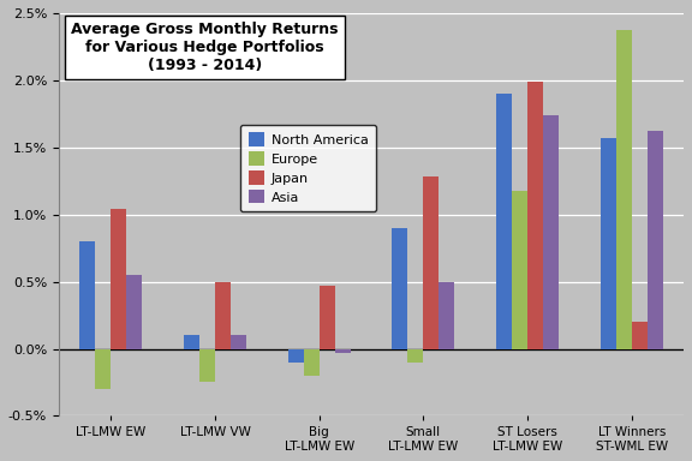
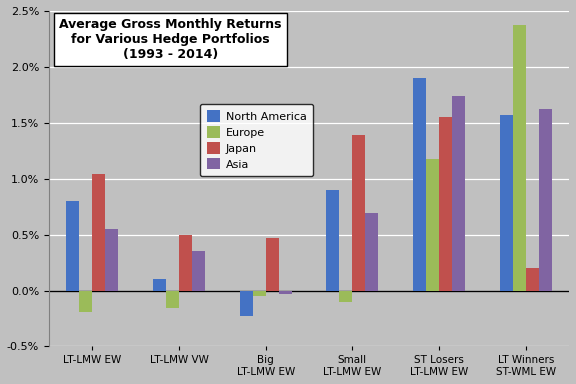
Europe/LT-LMW EW: -0.30% -> -0.19%
Europe/LT-LMW VW: -0.25% -> -0.16%
Asia/LT-LMW VW: 0.10% -> 0.35%
North America/Big LT-LMW EW: -0.10% -> -0.23%
Europe/Big LT-LMW EW: -0.20% -> -0.05%
Japan/Small LT-LMW EW: 1.28% -> 1.39%
Asia/Small LT-LMW EW: 0.50% -> 0.69%
Japan/ST Losers LT-LMW EW: 1.99% -> 1.55%
